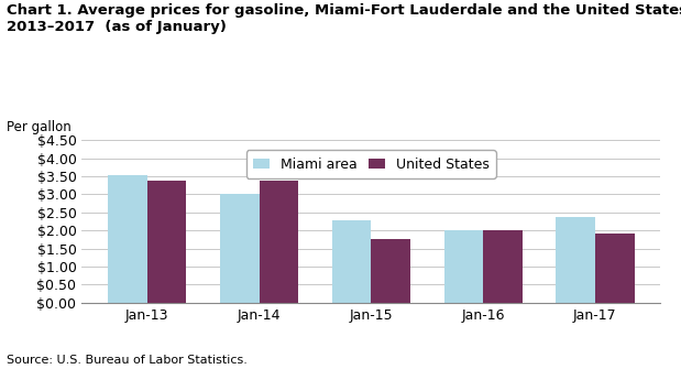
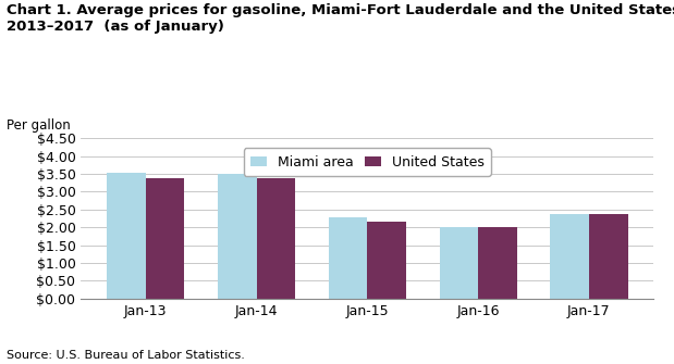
Miami area/Jan-14: $3.00 -> $3.51
United States/Jan-15: $1.75 -> $2.15
United States/Jan-17: $1.90 -> $2.38
